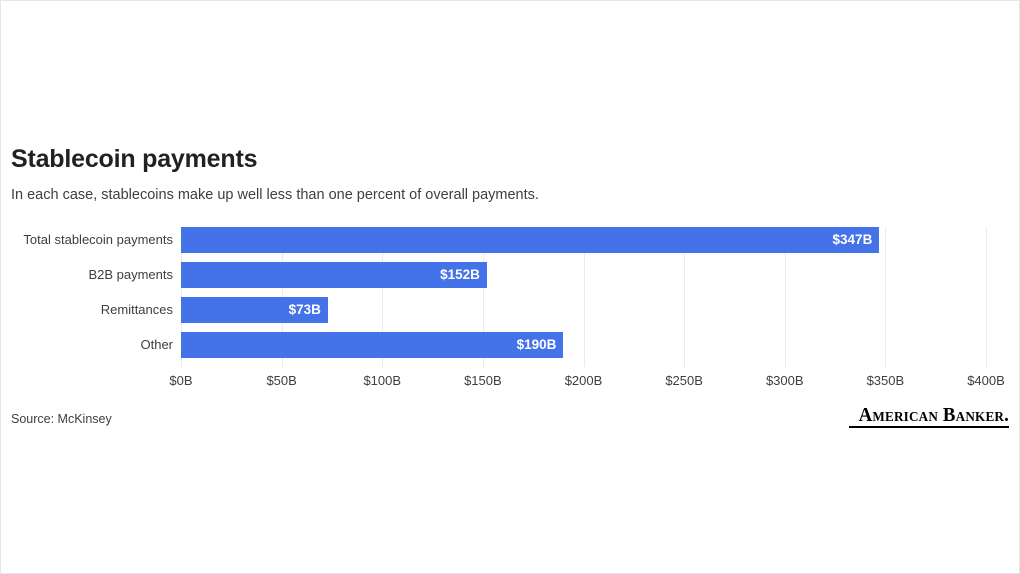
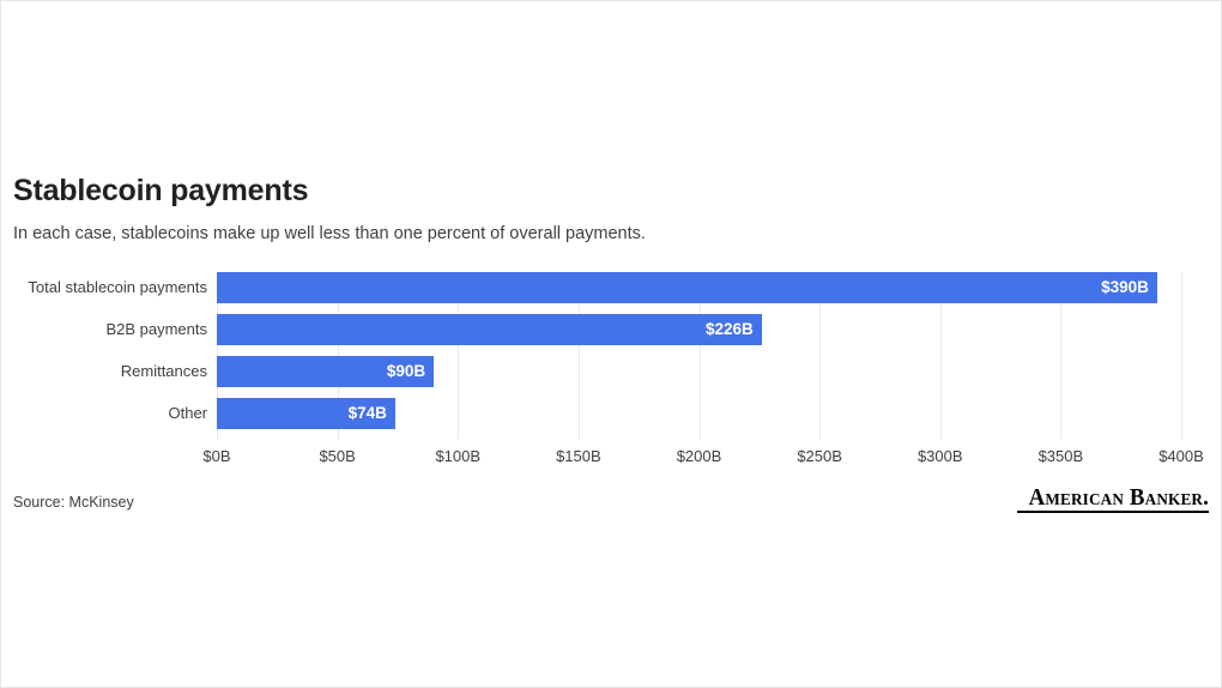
Total stablecoin payments: $347B -> $390B
B2B payments: $152B -> $226B
Remittances: $73B -> $90B
Other: $190B -> $74B
